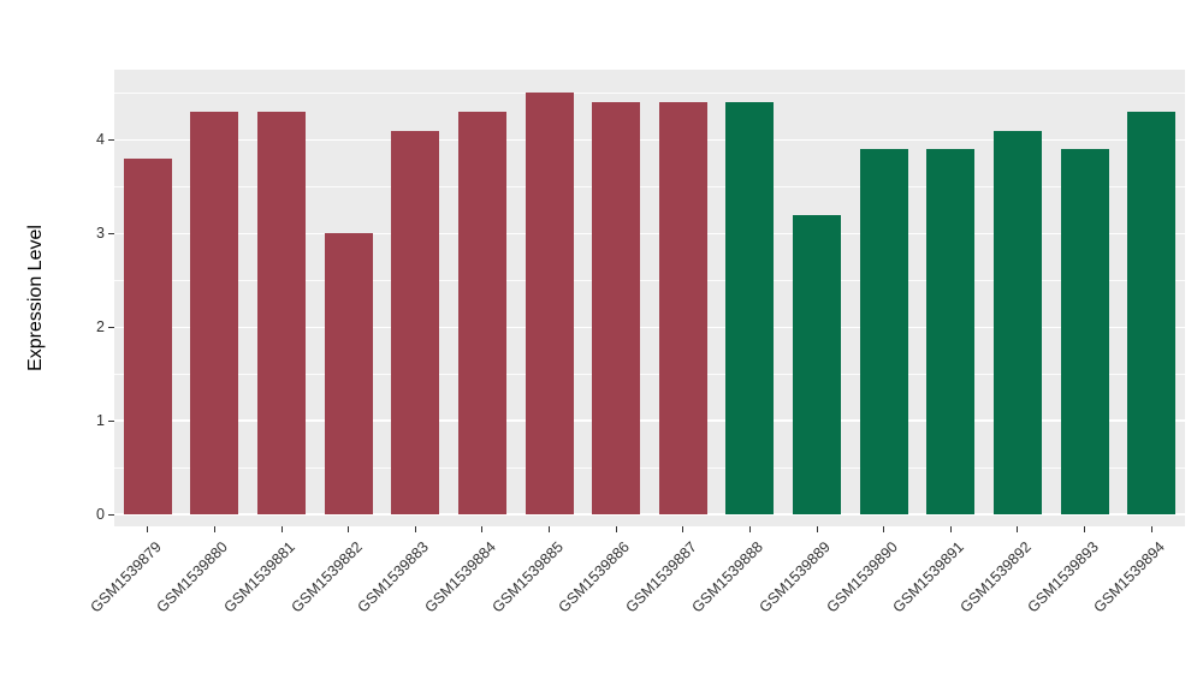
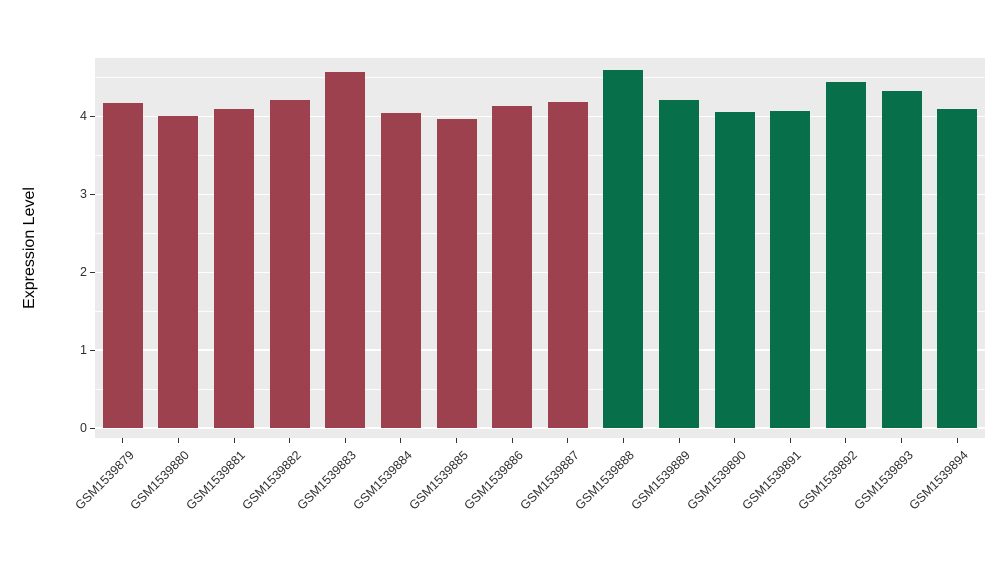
GSM1539879: 3.8 -> 4.2
GSM1539880: 4.3 -> 4.0
GSM1539881: 4.3 -> 4.1
GSM1539882: 3.0 -> 4.2
GSM1539883: 4.1 -> 4.6
GSM1539884: 4.3 -> 4.0
GSM1539885: 4.5 -> 4.0
GSM1539886: 4.4 -> 4.1
GSM1539887: 4.4 -> 4.2
GSM1539888: 4.4 -> 4.6
GSM1539889: 3.2 -> 4.2
GSM1539890: 3.9 -> 4.1
GSM1539891: 3.9 -> 4.1
GSM1539892: 4.1 -> 4.4
GSM1539893: 3.9 -> 4.3
GSM1539894: 4.3 -> 4.1
